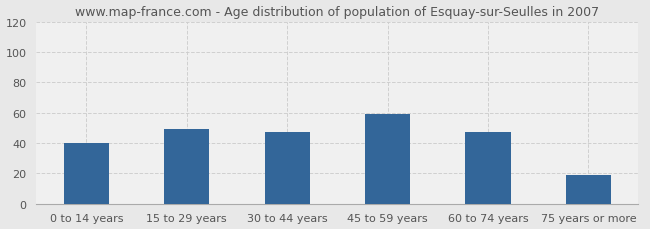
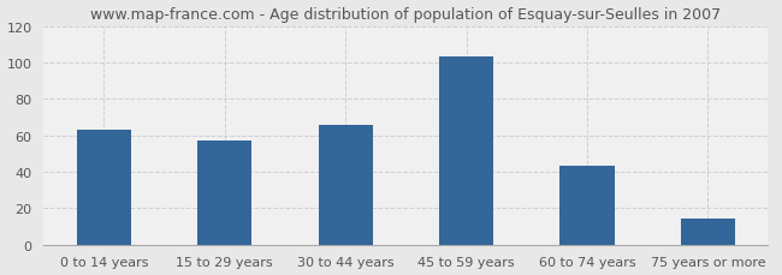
0 to 14 years: 40 -> 63
15 to 29 years: 49 -> 57
30 to 44 years: 47 -> 66
45 to 59 years: 59 -> 103
60 to 74 years: 47 -> 43
75 years or more: 19 -> 14
